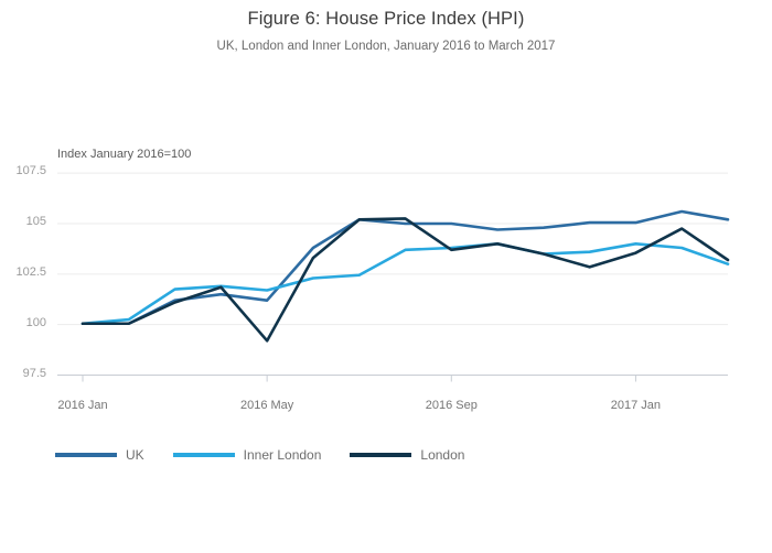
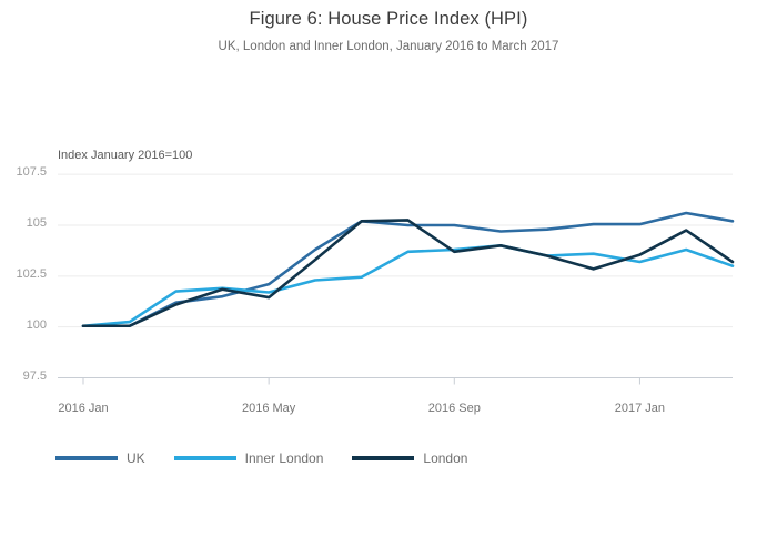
UK/2016 May: 101.2 -> 102.1
London/2016 May: 99.2 -> 101.5
Inner London/2017 Jan: 104.0 -> 103.2
